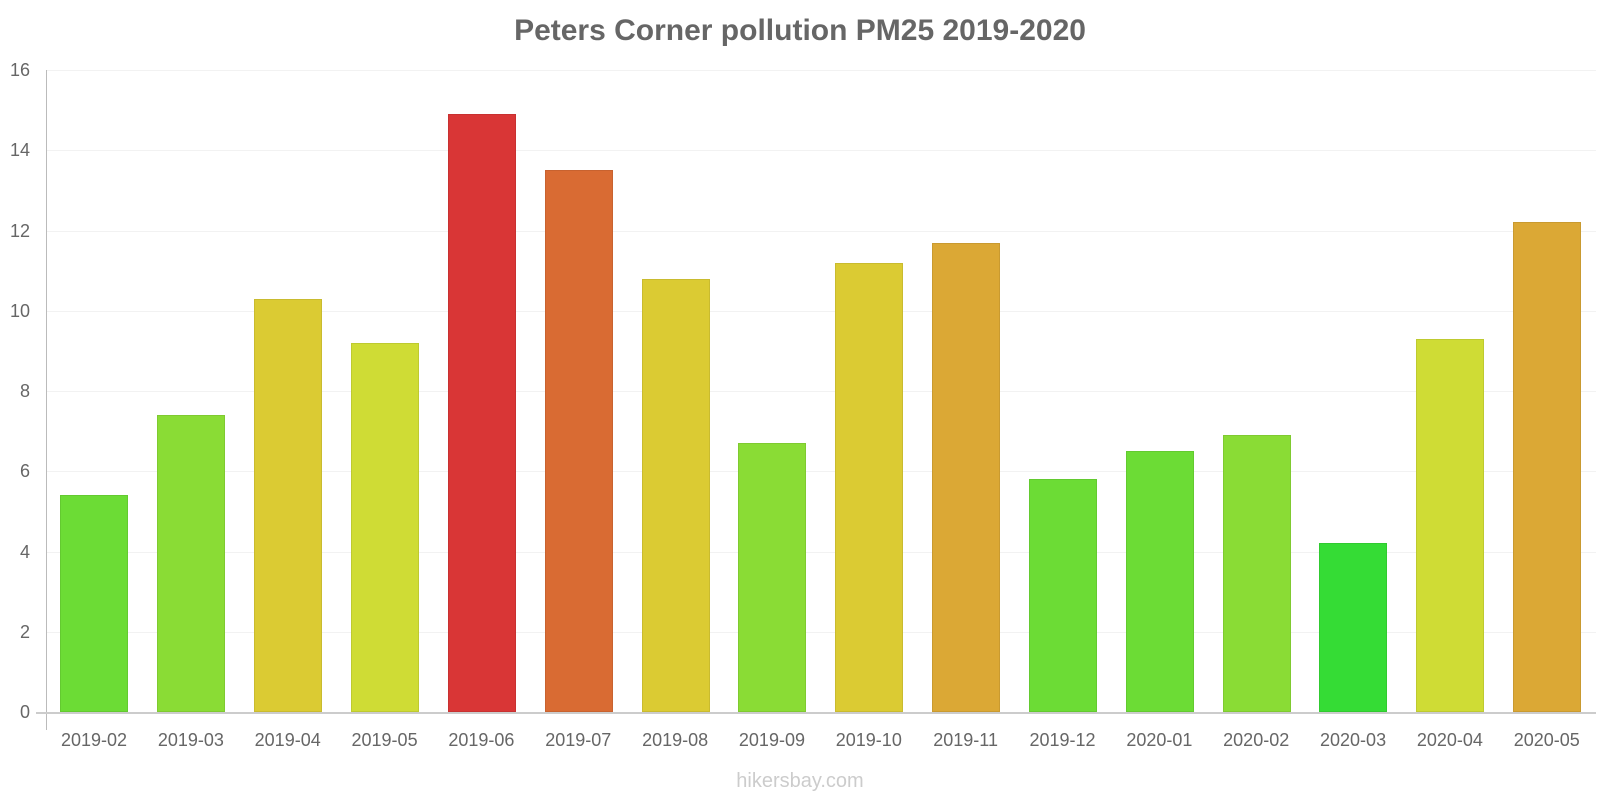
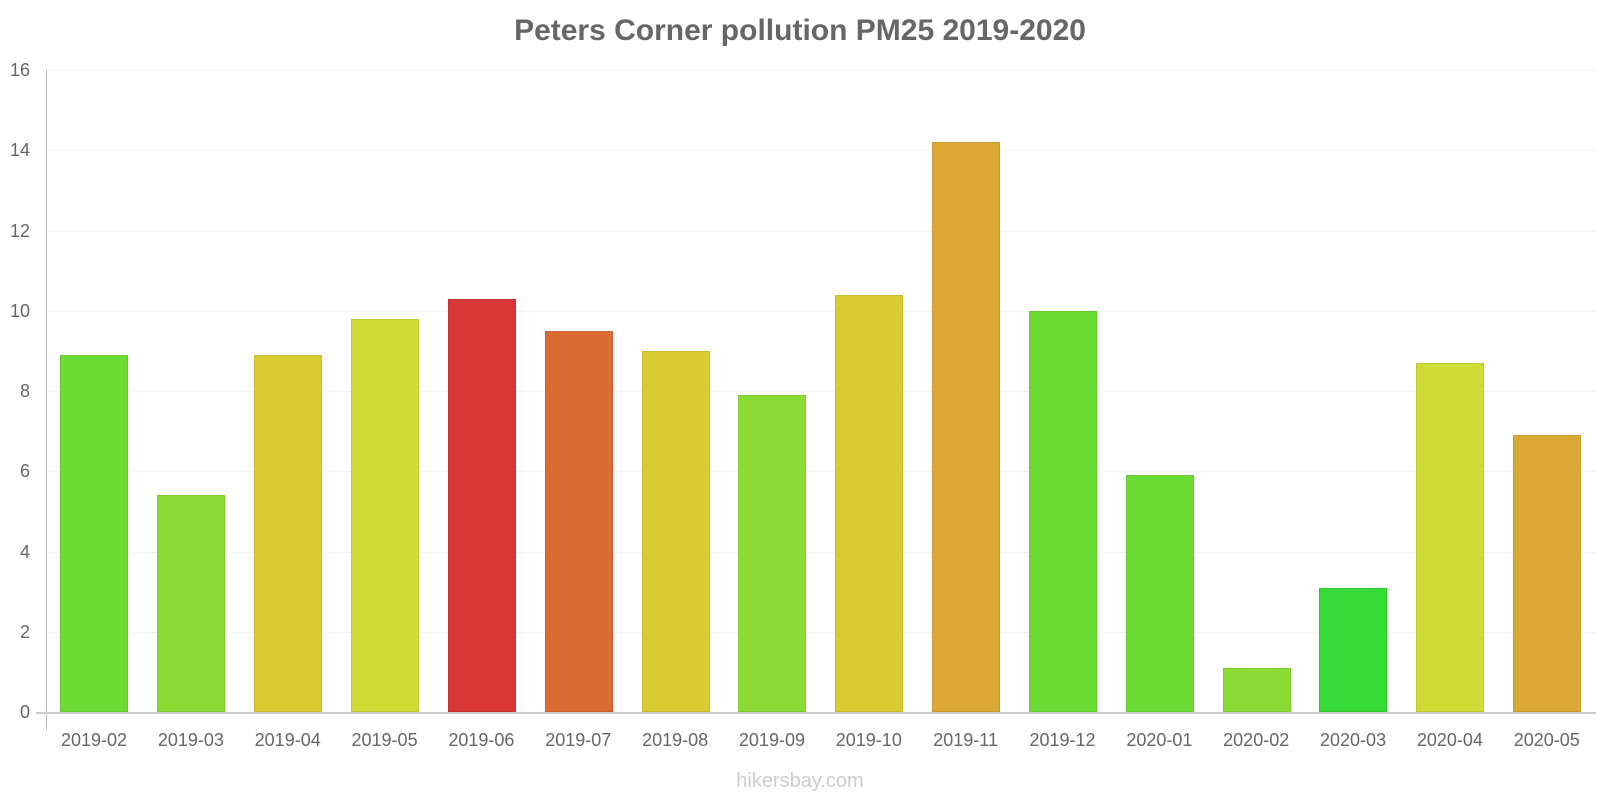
2019-02: 5.4 -> 8.9
2019-03: 7.4 -> 5.4
2019-04: 10.3 -> 8.9
2019-05: 9.2 -> 9.8
2019-06: 14.9 -> 10.3
2019-07: 13.5 -> 9.5
2019-08: 10.8 -> 9.0
2019-09: 6.7 -> 7.9
2019-10: 11.2 -> 10.4
2019-11: 11.7 -> 14.2
2019-12: 5.8 -> 10.0
2020-01: 6.5 -> 5.9
2020-02: 6.9 -> 1.1
2020-03: 4.2 -> 3.1
2020-04: 9.3 -> 8.7
2020-05: 12.2 -> 6.9
